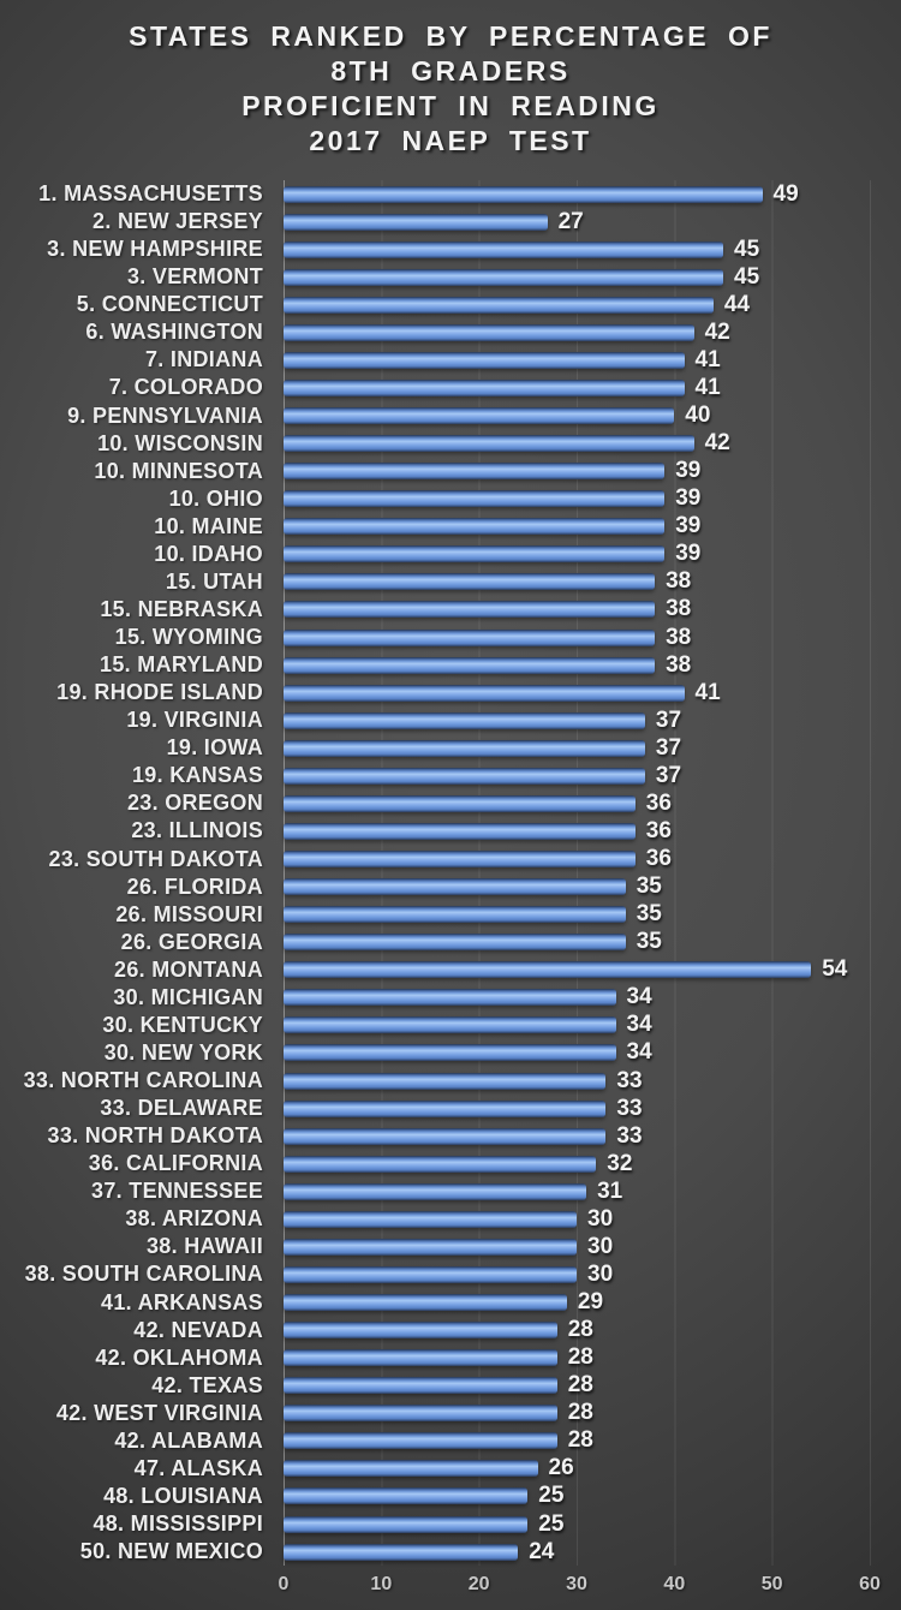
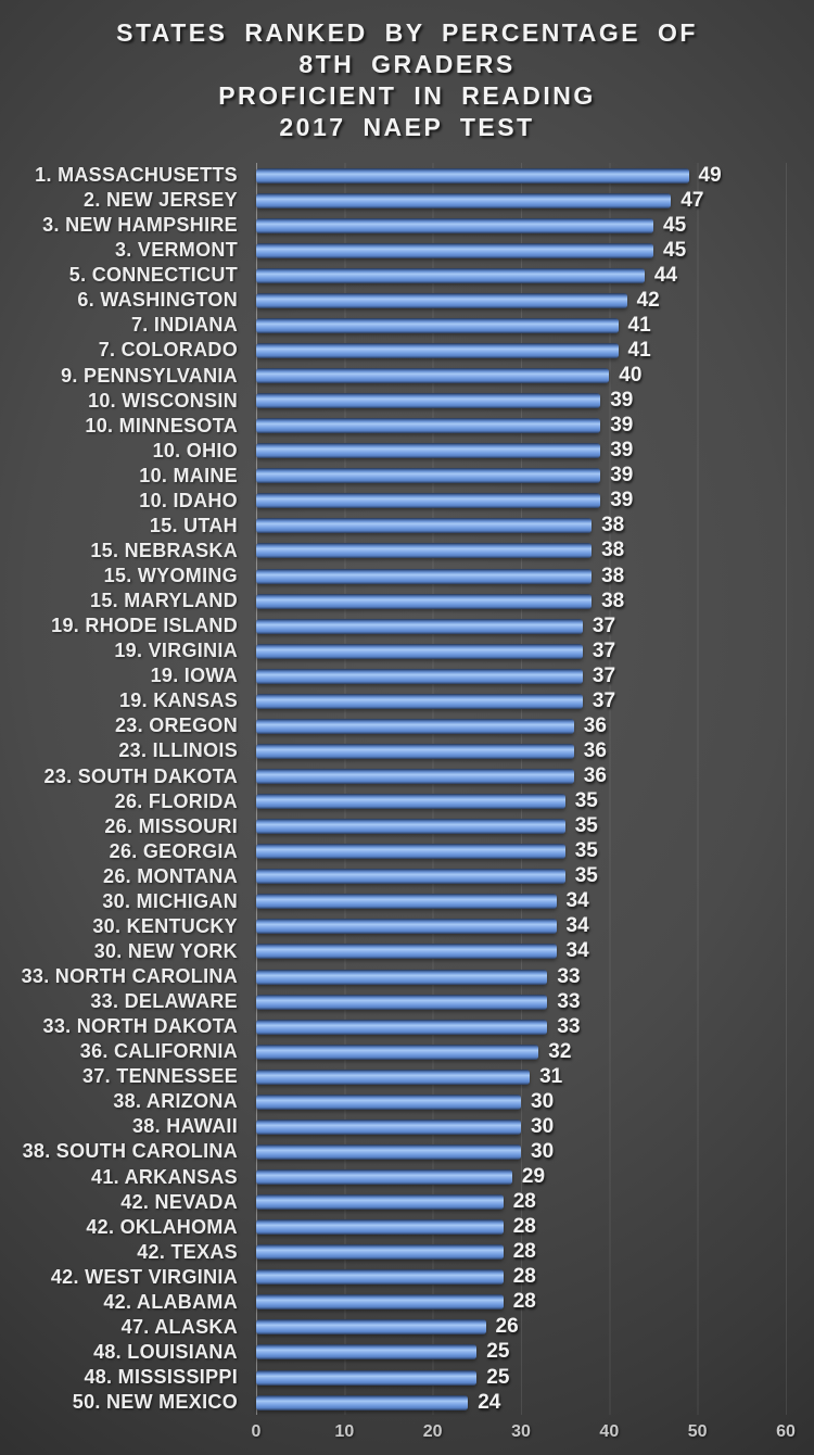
2. NEW JERSEY: 27 -> 47
10. WISCONSIN: 42 -> 39
19. RHODE ISLAND: 41 -> 37
26. MONTANA: 54 -> 35
